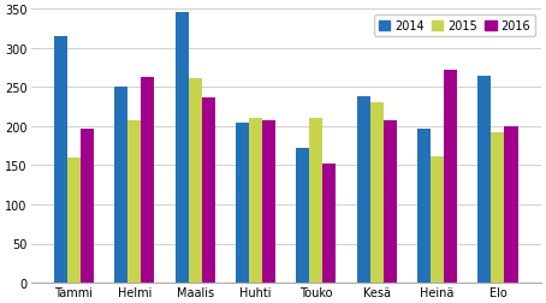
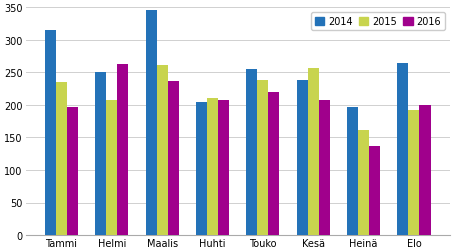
2015/Tammi: 160 -> 235
2014/Touko: 172 -> 255
2015/Touko: 210 -> 238
2016/Touko: 152 -> 220
2015/Kesä: 230 -> 256
2016/Heinä: 272 -> 137
